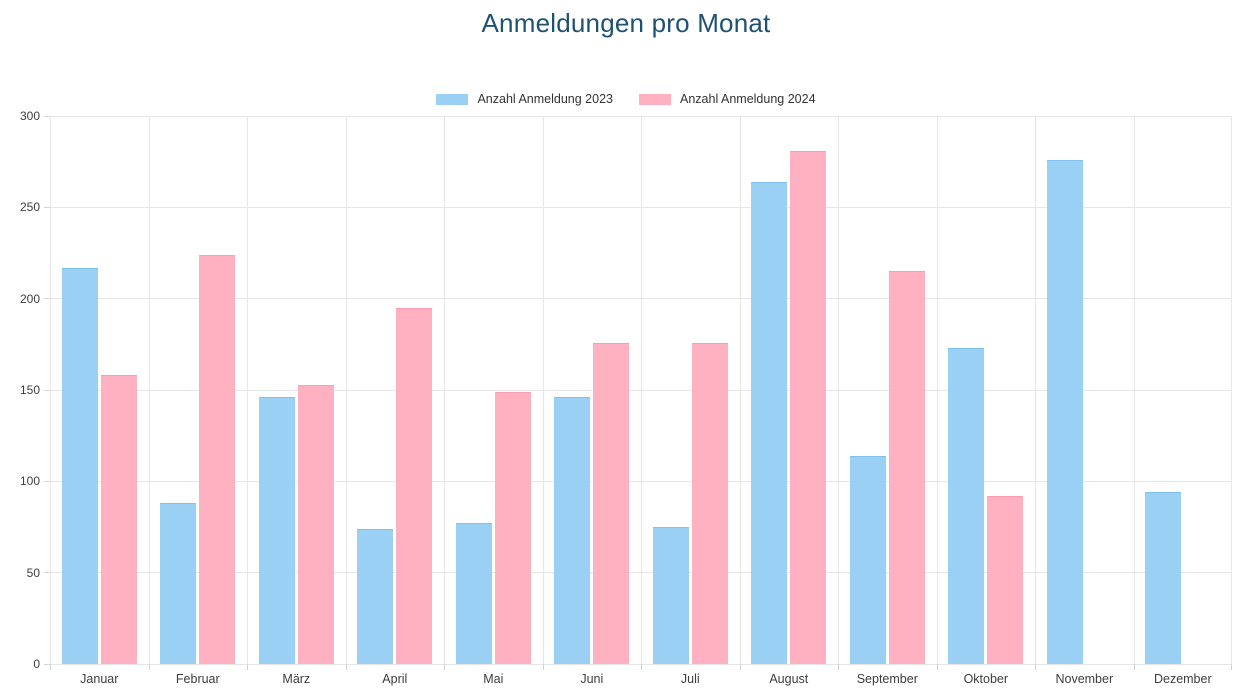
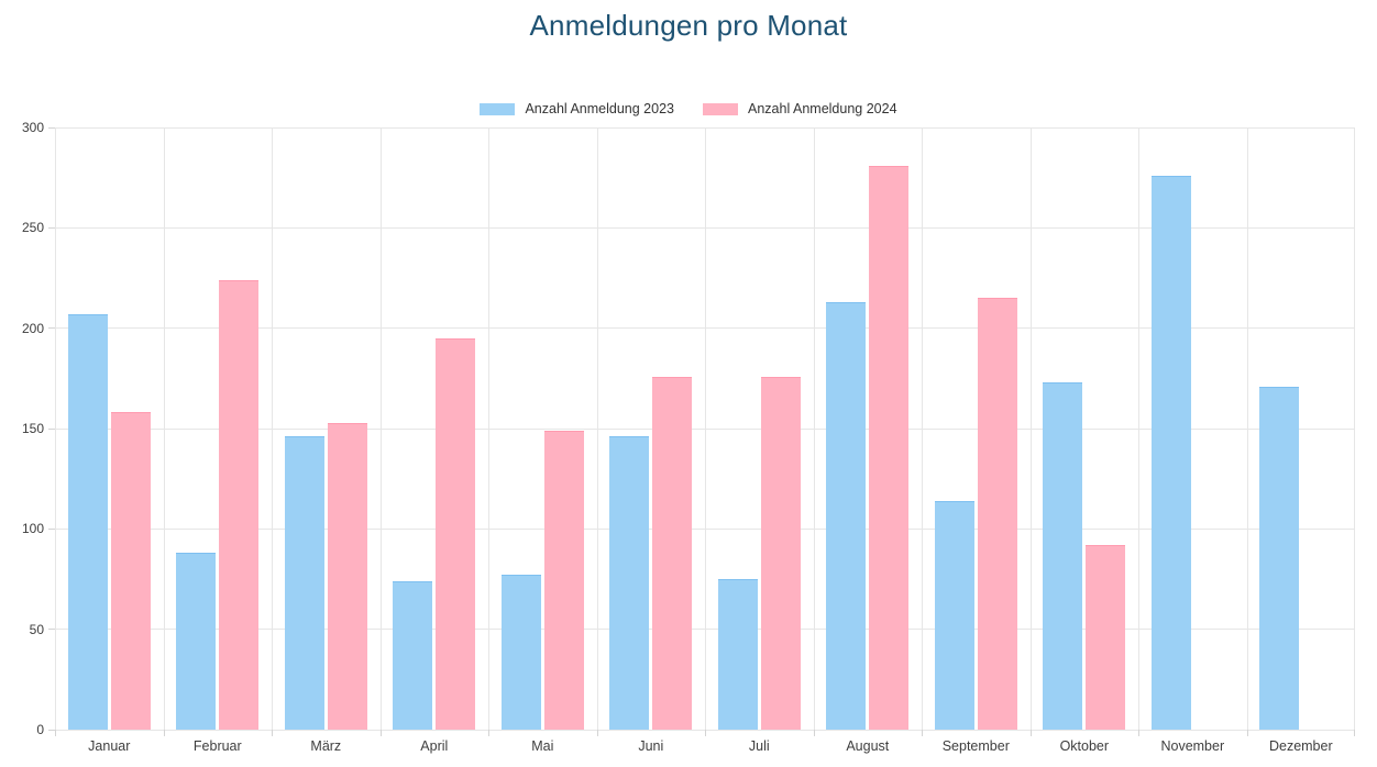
Anzahl Anmeldung 2023/Januar: 217 -> 207
Anzahl Anmeldung 2023/August: 264 -> 213
Anzahl Anmeldung 2023/Dezember: 94 -> 171
